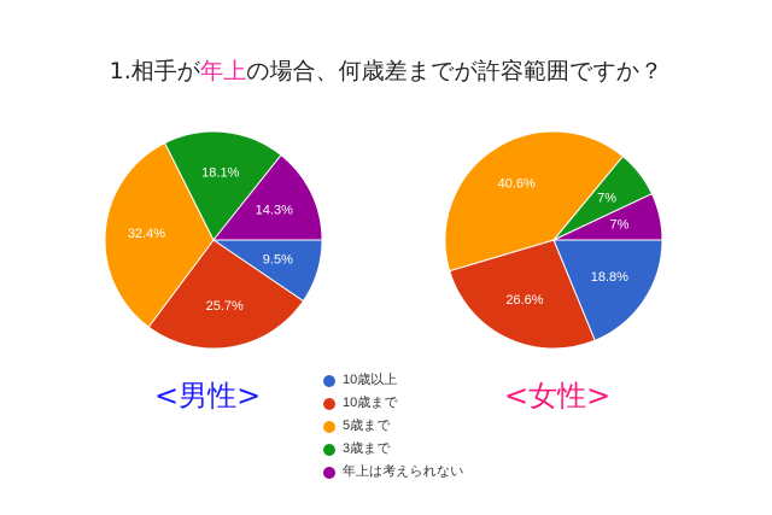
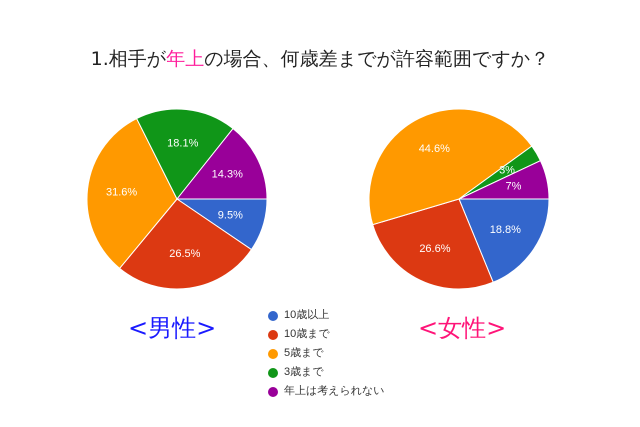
<男性>/10歳まで: 25.7% -> 26.5%
<男性>/5歳まで: 32.4% -> 31.6%
<女性>/5歳まで: 40.6% -> 44.6%
<女性>/3歳まで: 7% -> 3%
